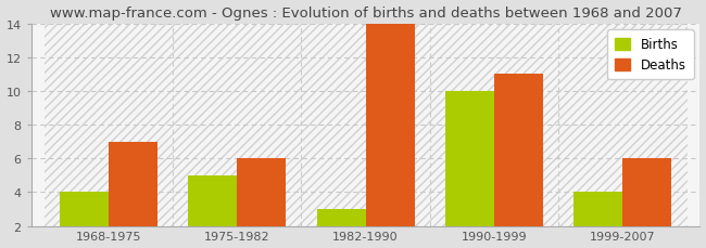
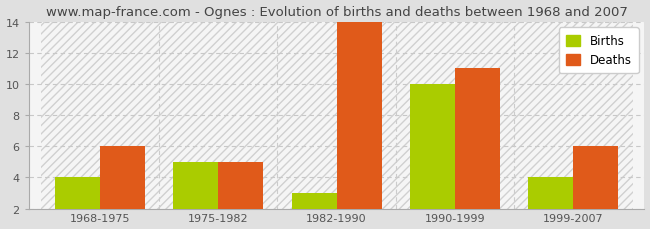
Deaths/1968-1975: 7 -> 6
Deaths/1975-1982: 6 -> 5
